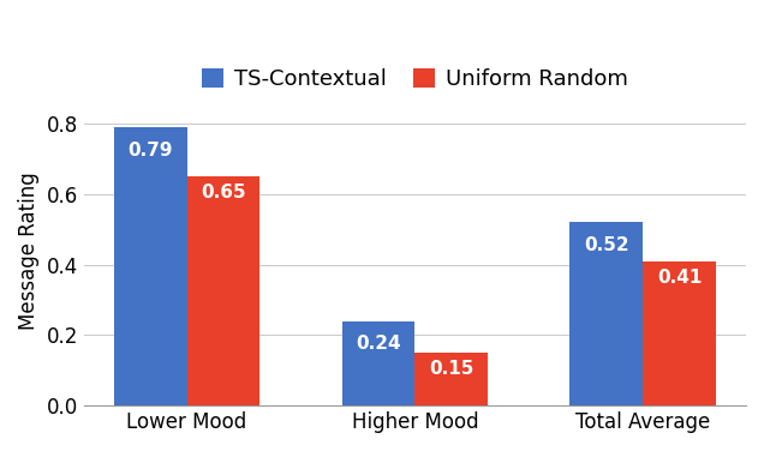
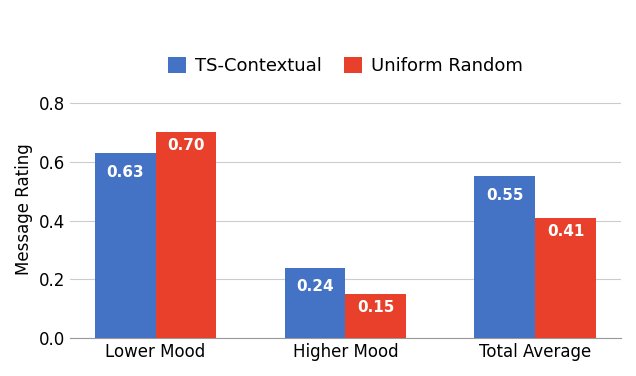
TS-Contextual/Lower Mood: 0.79 -> 0.63
Uniform Random/Lower Mood: 0.65 -> 0.70
TS-Contextual/Total Average: 0.52 -> 0.55
